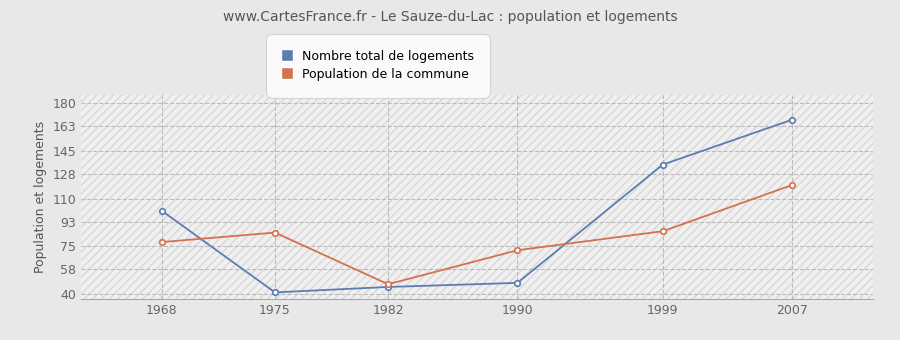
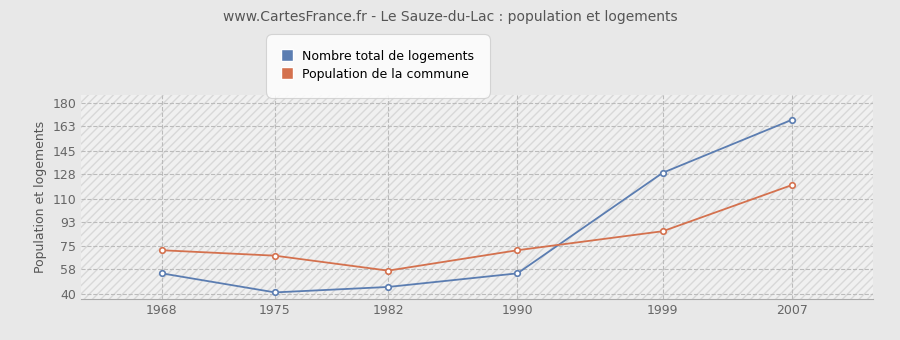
Nombre total de logements/1968: 101 -> 55
Population de la commune/1968: 78 -> 72
Population de la commune/1975: 85 -> 68
Population de la commune/1982: 47 -> 57
Nombre total de logements/1990: 48 -> 55
Nombre total de logements/1999: 135 -> 129
